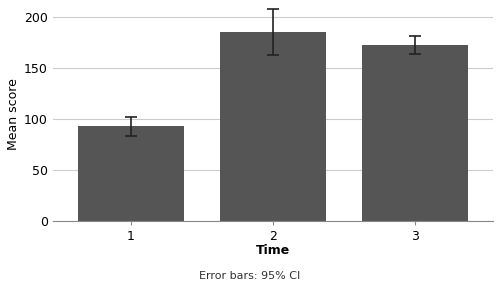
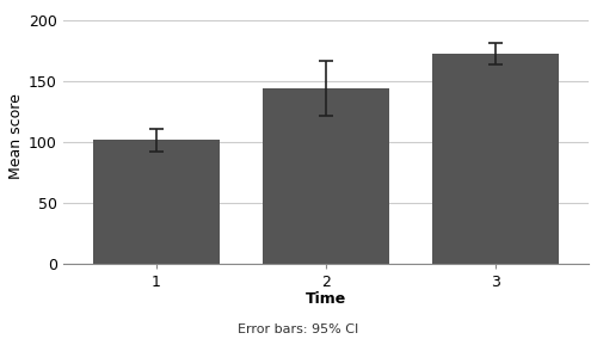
1: 93 -> 102
2: 185 -> 144
